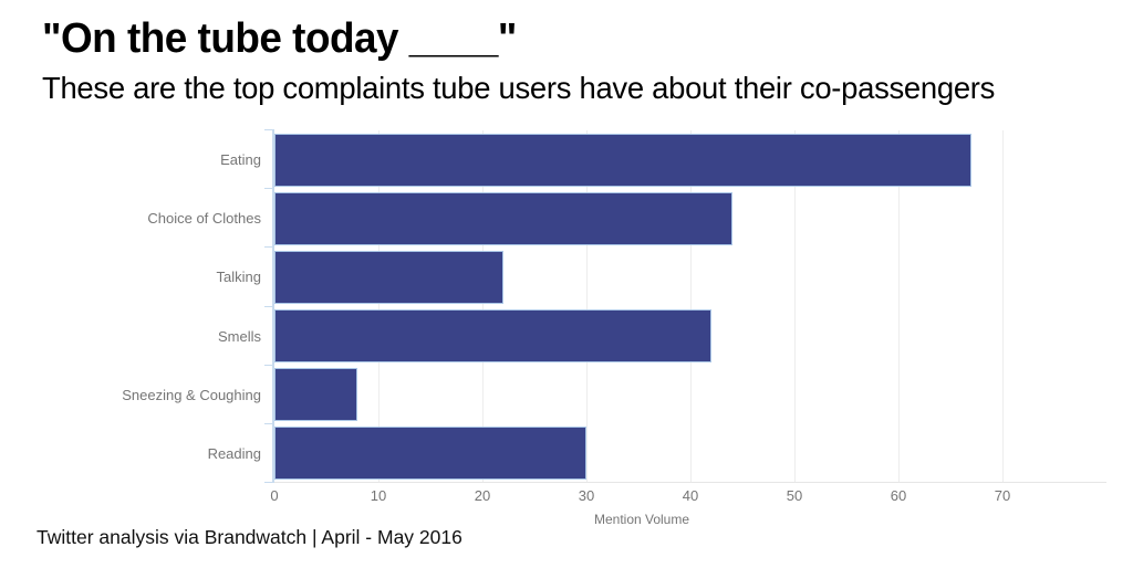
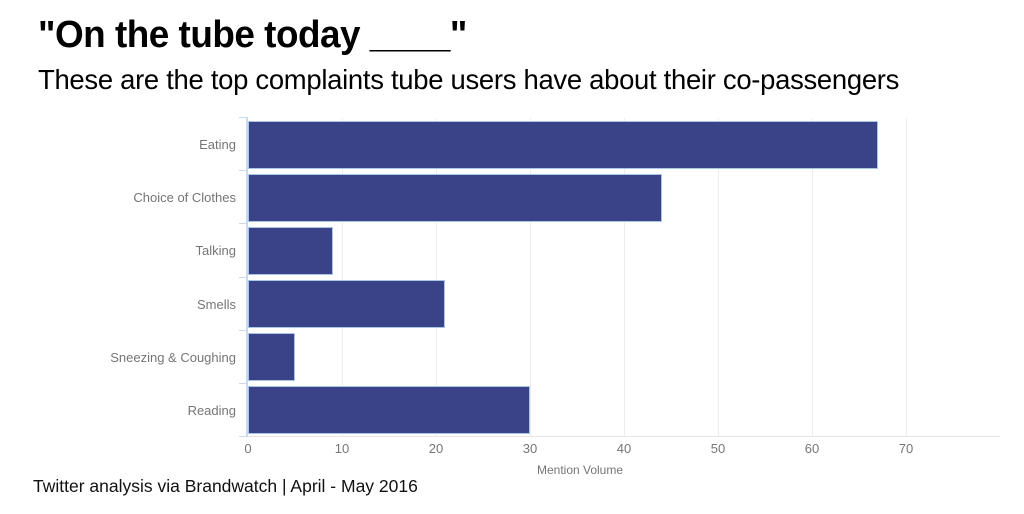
Talking: 22 -> 9
Smells: 42 -> 21
Sneezing & Coughing: 8 -> 5
